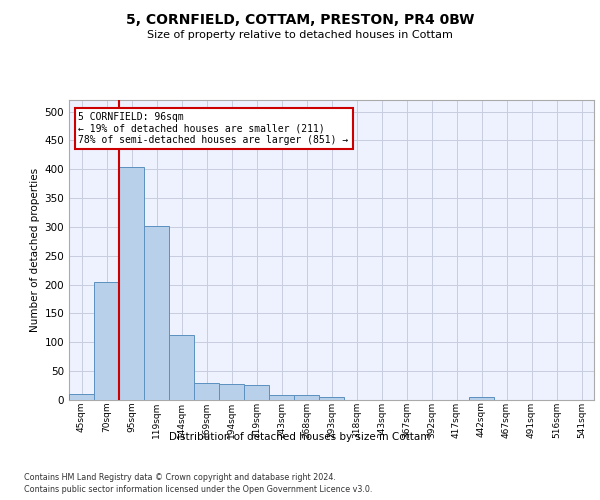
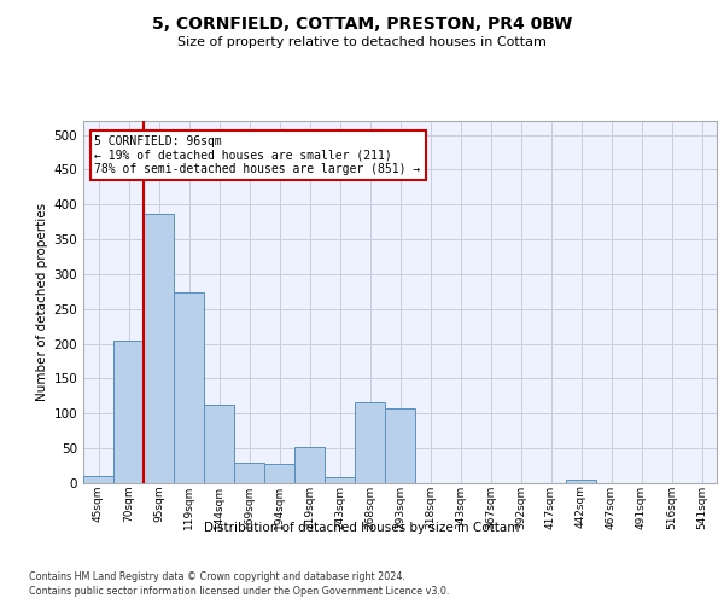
95sqm: 403 -> 386
119sqm: 302 -> 274
219sqm: 26 -> 52
268sqm: 8 -> 116
293sqm: 6 -> 108
